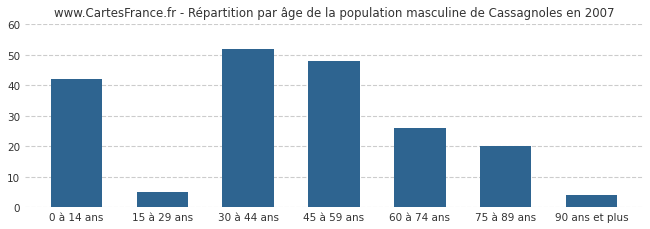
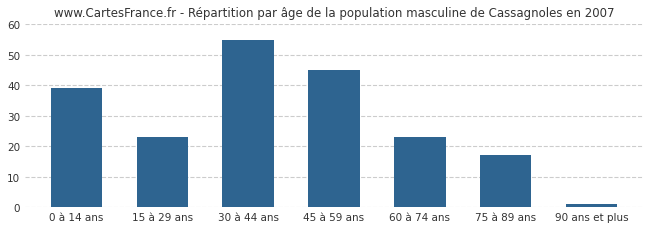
0 à 14 ans: 42 -> 39
15 à 29 ans: 5 -> 23
30 à 44 ans: 52 -> 55
45 à 59 ans: 48 -> 45
60 à 74 ans: 26 -> 23
75 à 89 ans: 20 -> 17
90 ans et plus: 4 -> 1
